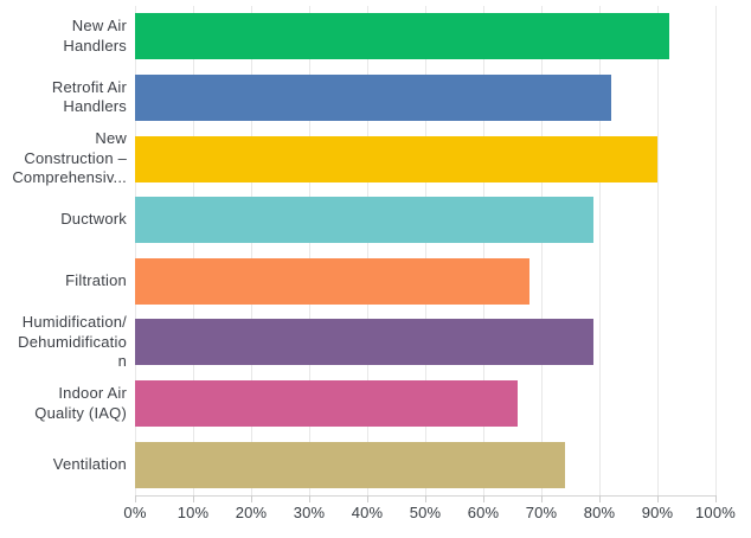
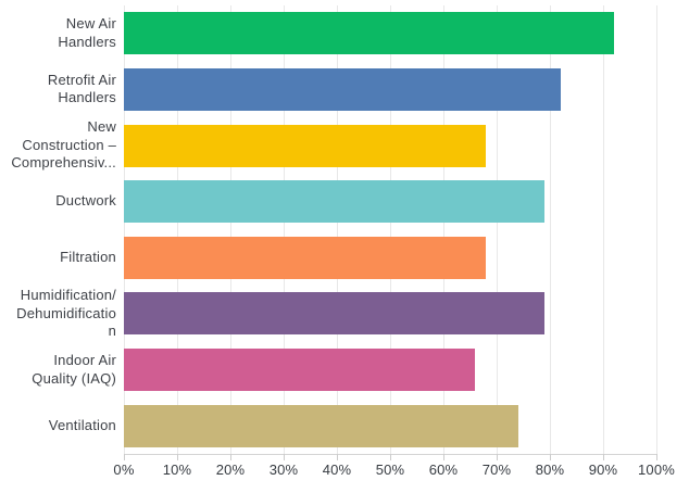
New Construction – Comprehensiv...: 90% -> 68%
